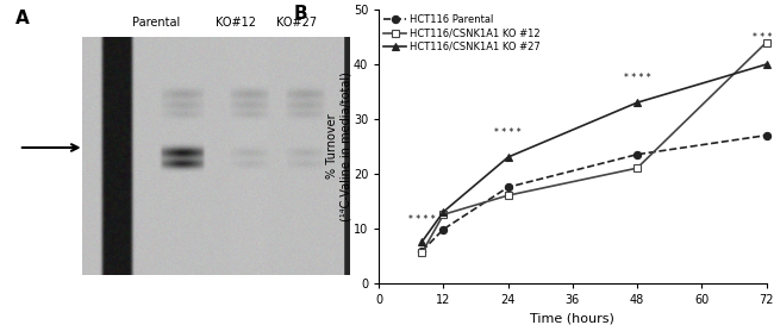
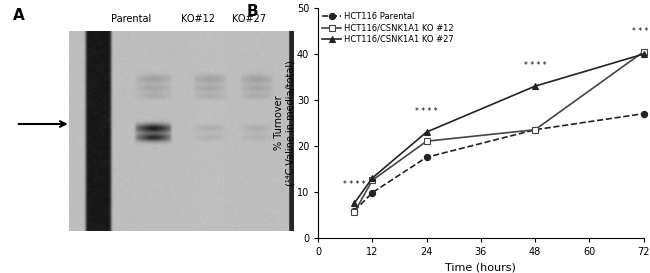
HCT116/CSNK1A1 KO #12/24: 16.0 -> 21.0
HCT116/CSNK1A1 KO #12/48: 21.0 -> 23.5
HCT116/CSNK1A1 KO #12/72: 44.0 -> 40.5
